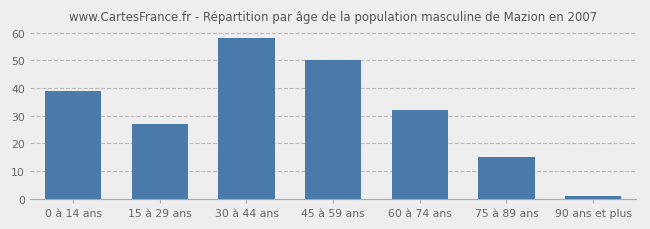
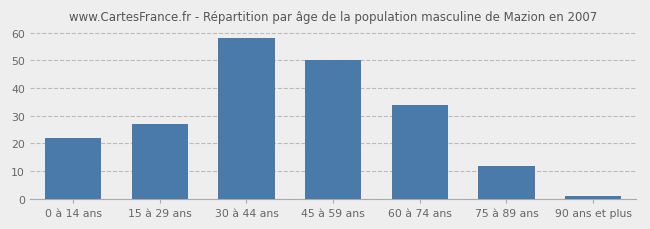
0 à 14 ans: 39 -> 22
60 à 74 ans: 32 -> 34
75 à 89 ans: 15 -> 12
